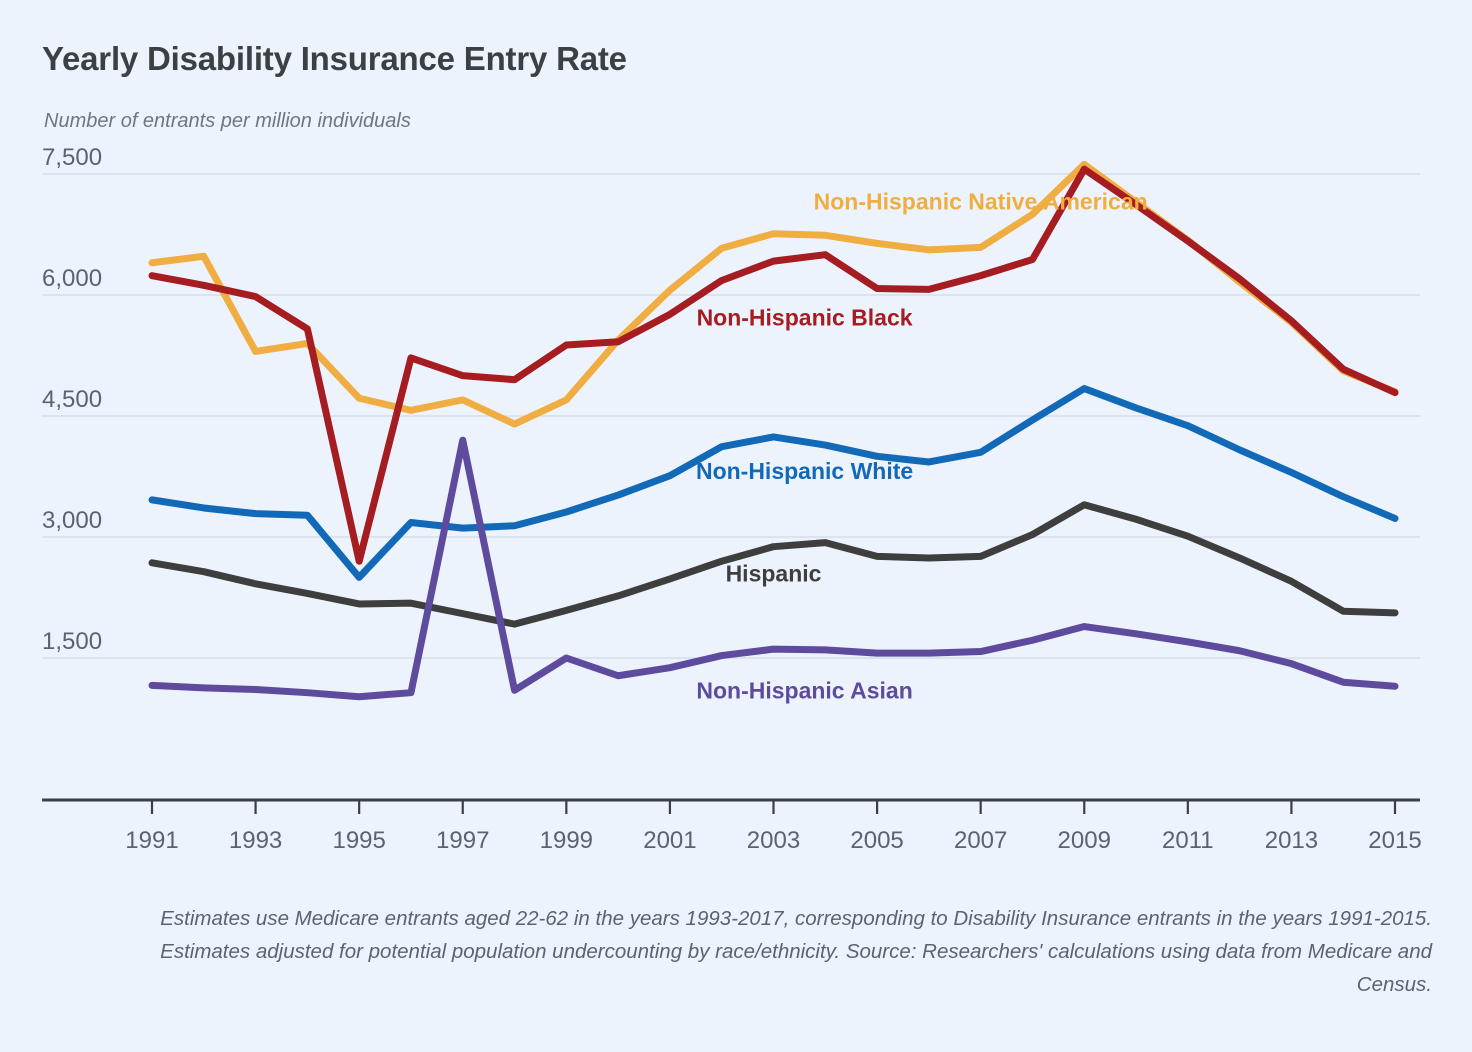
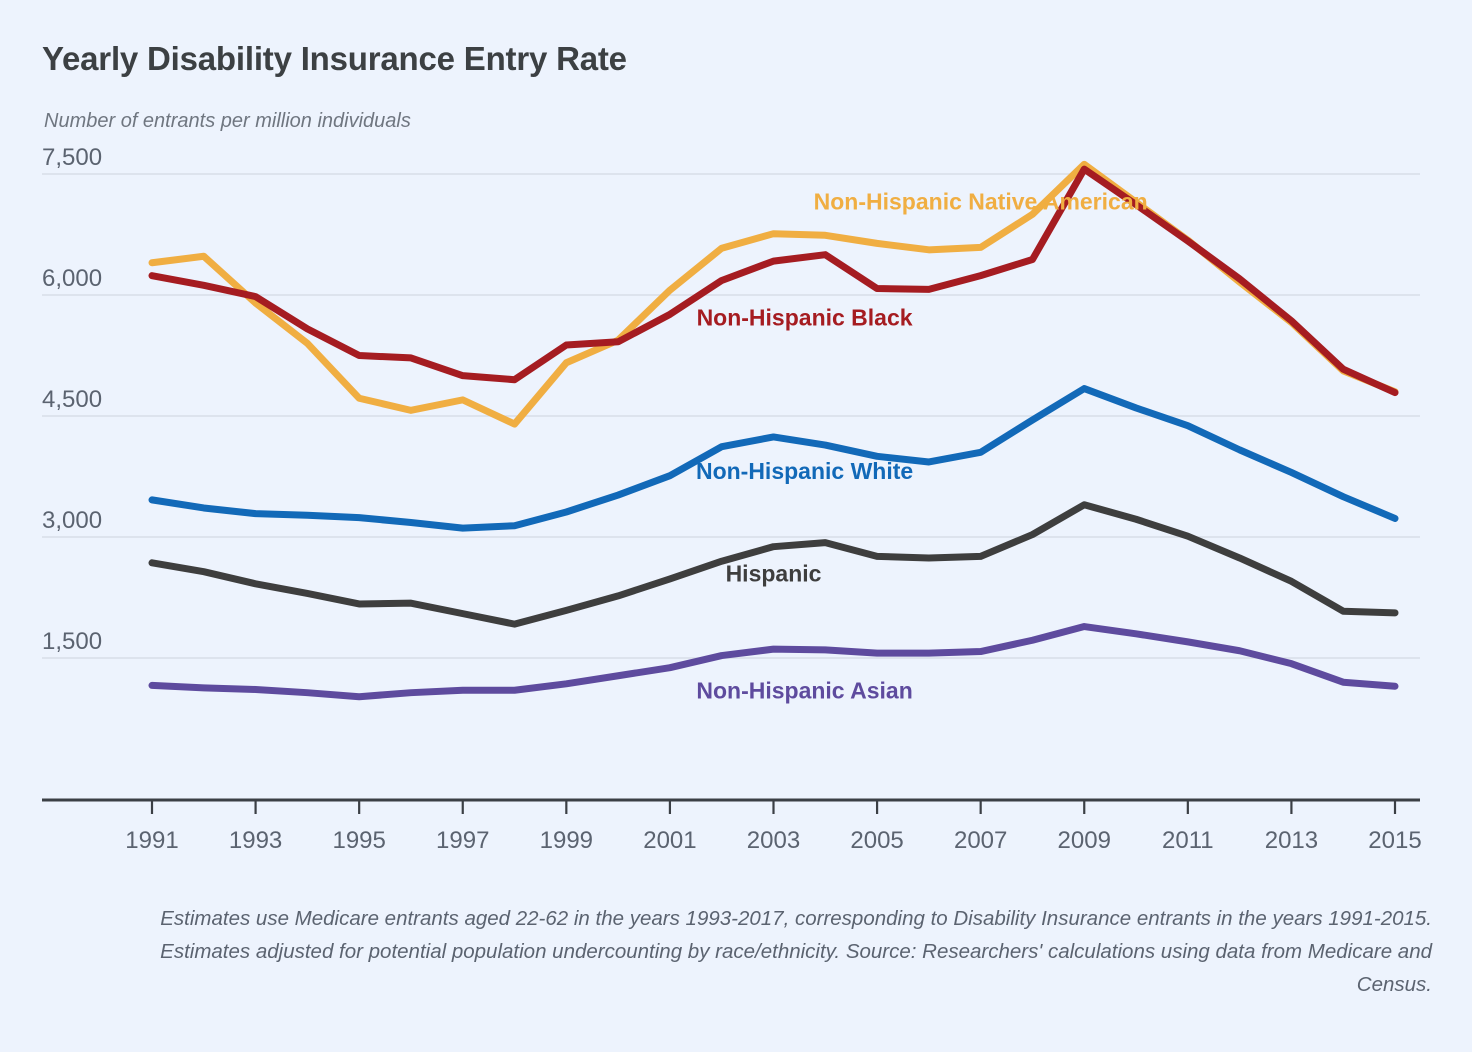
Non-Hispanic Native American/1993: 5300 -> 5900
Non-Hispanic Black/1995: 2700 -> 5200
Non-Hispanic White/1995: 2500 -> 3200
Non-Hispanic Asian/1997: 4200 -> 1100
Non-Hispanic Native American/1999: 4700 -> 5200
Non-Hispanic Asian/1999: 1500 -> 1200
